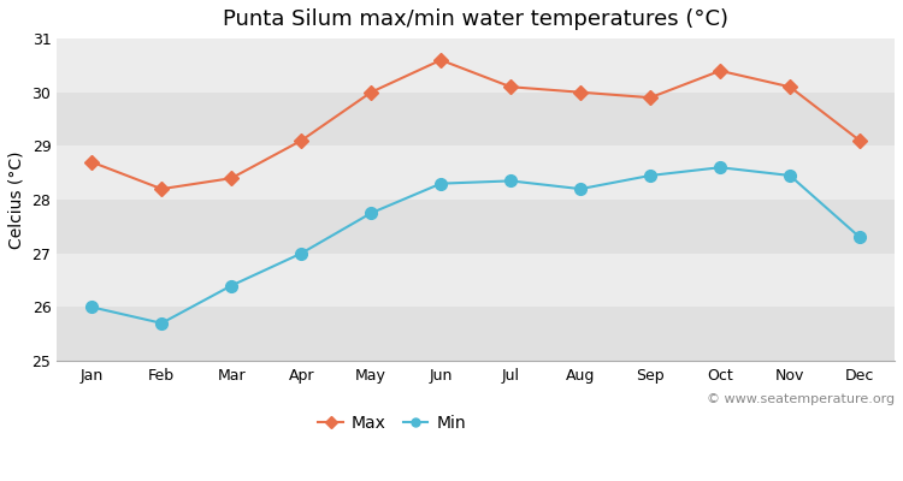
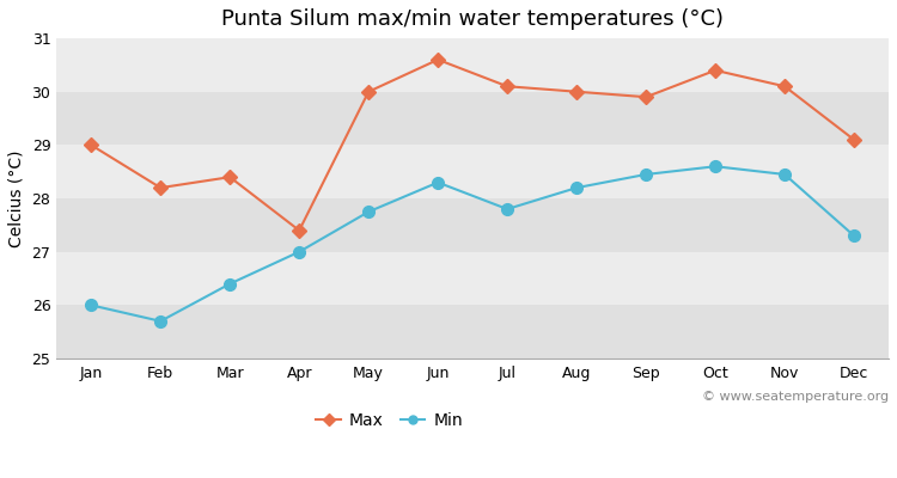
Max/Jan: 28.7 -> 29.0
Max/Apr: 29.1 -> 27.4
Min/Jul: 28.35 -> 27.80
